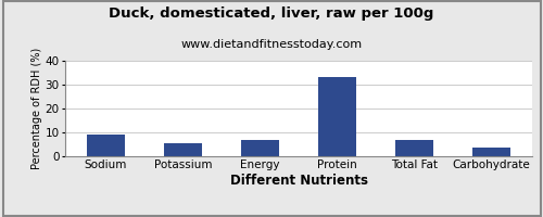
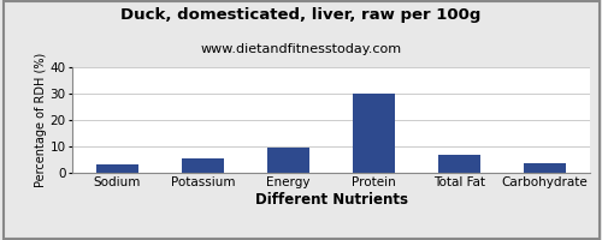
Sodium: 9.0 -> 3.0
Energy: 7.0 -> 9.5
Protein: 33.0 -> 30.0
